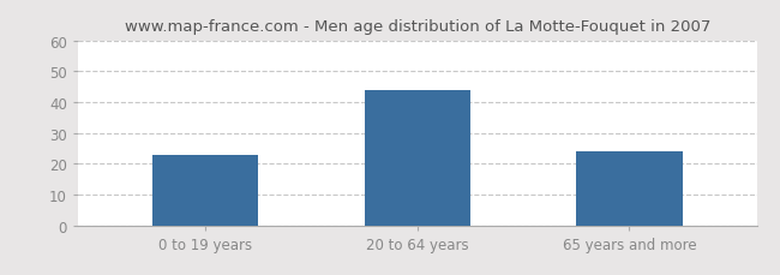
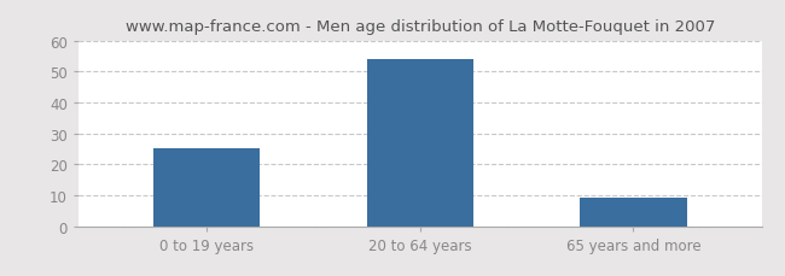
0 to 19 years: 23 -> 25
20 to 64 years: 44 -> 54
65 years and more: 24 -> 9
